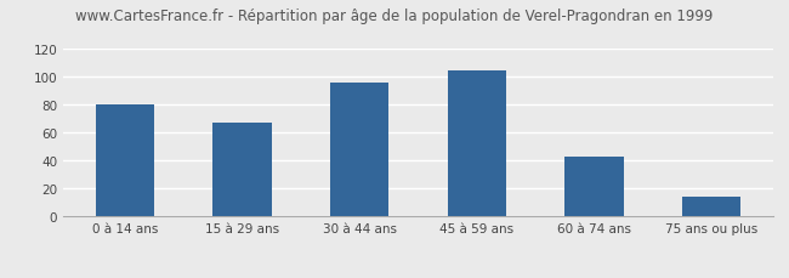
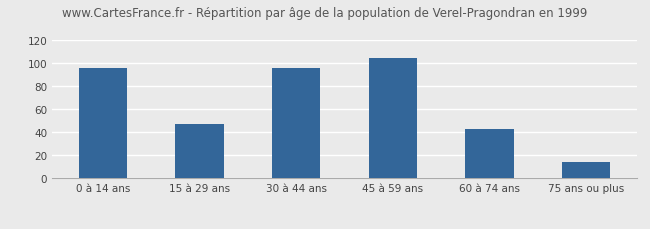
0 à 14 ans: 80 -> 96
15 à 29 ans: 67 -> 47
